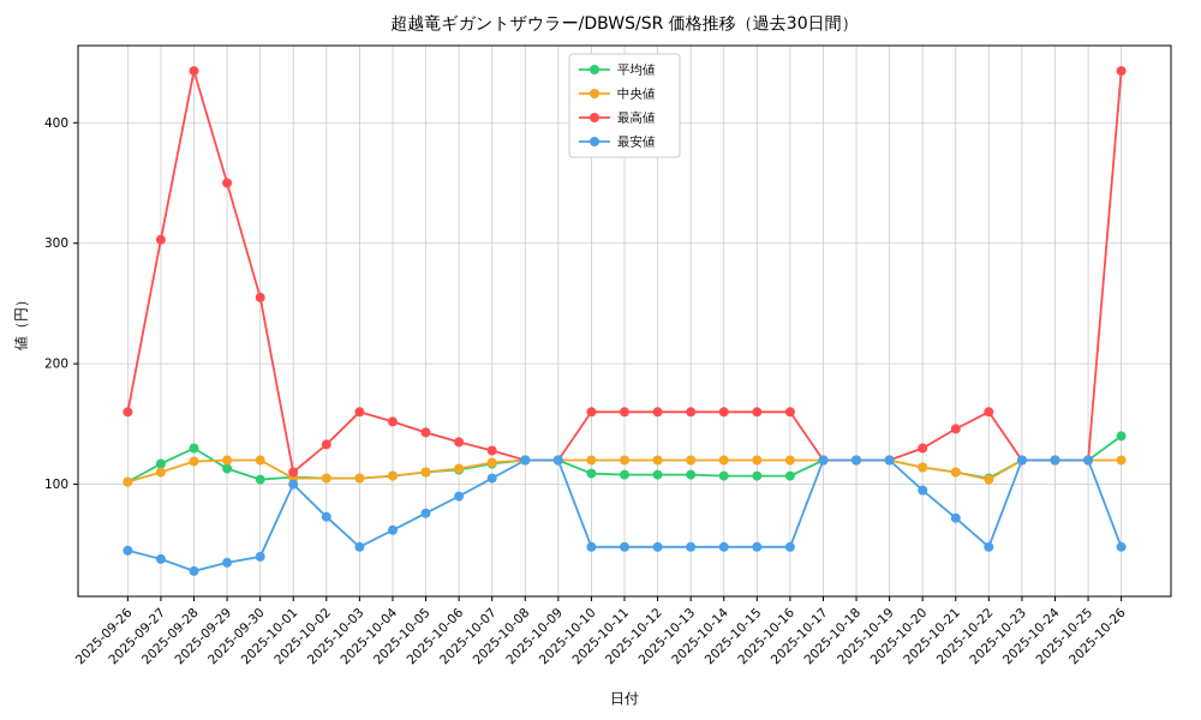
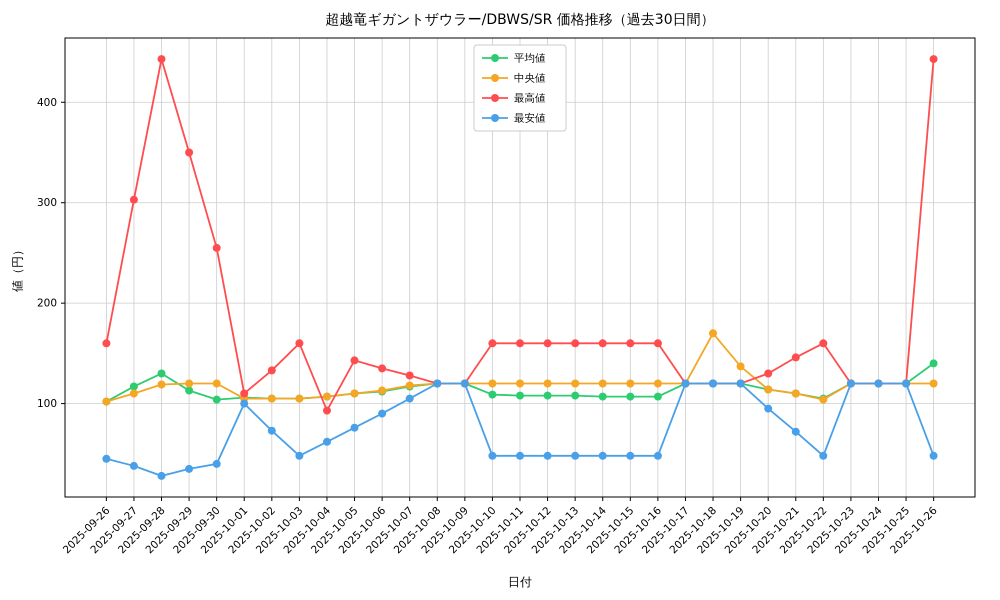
最高値/2025-10-04: 152 -> 93
中央値/2025-10-18: 120 -> 170
中央値/2025-10-19: 120 -> 137
